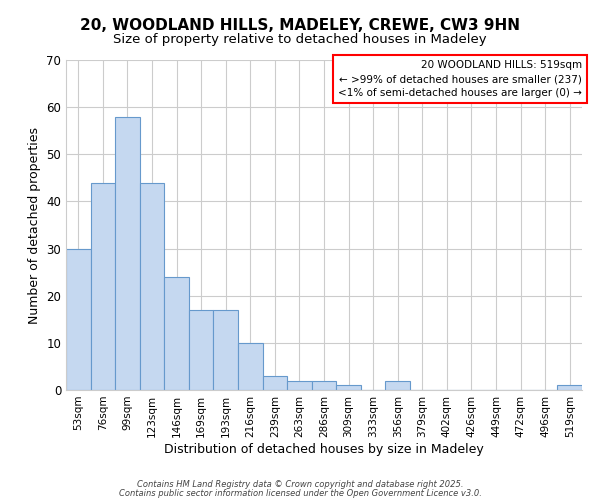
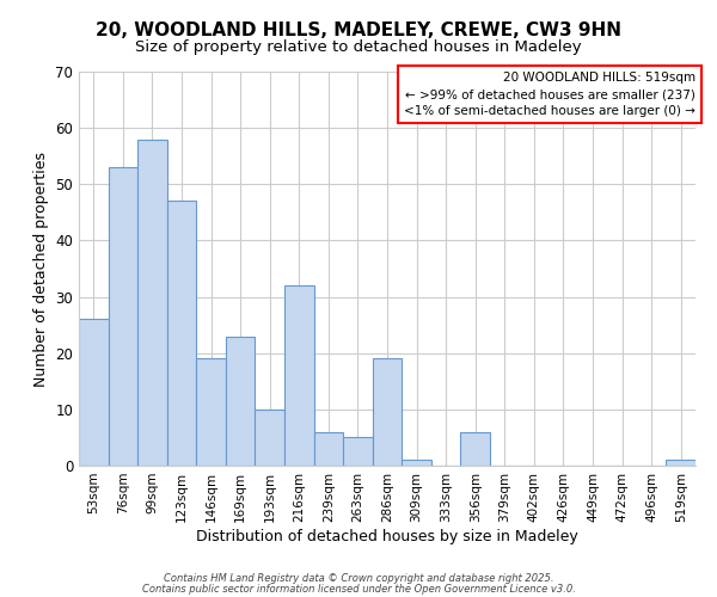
53sqm: 30 -> 26
76sqm: 44 -> 53
123sqm: 44 -> 47
146sqm: 24 -> 19
169sqm: 17 -> 23
193sqm: 17 -> 10
216sqm: 10 -> 32
239sqm: 3 -> 6
263sqm: 2 -> 5
286sqm: 2 -> 19
356sqm: 2 -> 6
